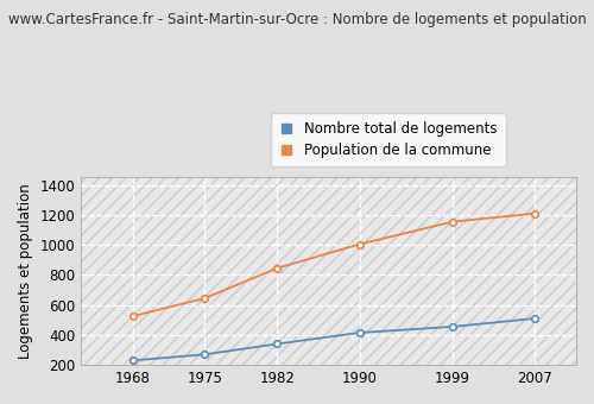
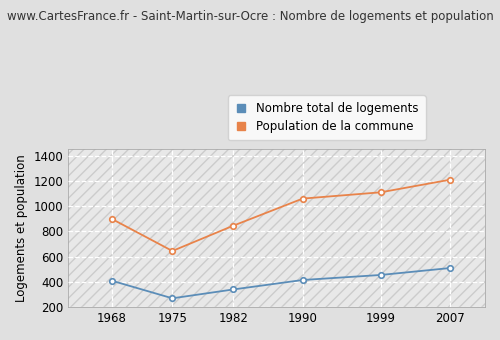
Nombre total de logements/1968: 230 -> 410
Population de la commune/1968: 520 -> 900
Population de la commune/1990: 1000 -> 1060
Population de la commune/1999: 1160 -> 1110
